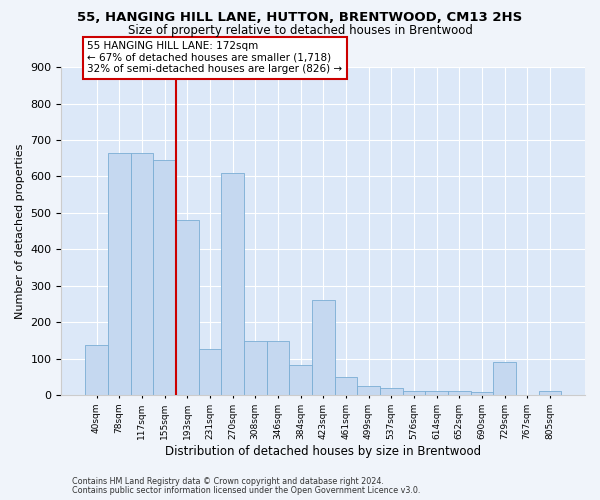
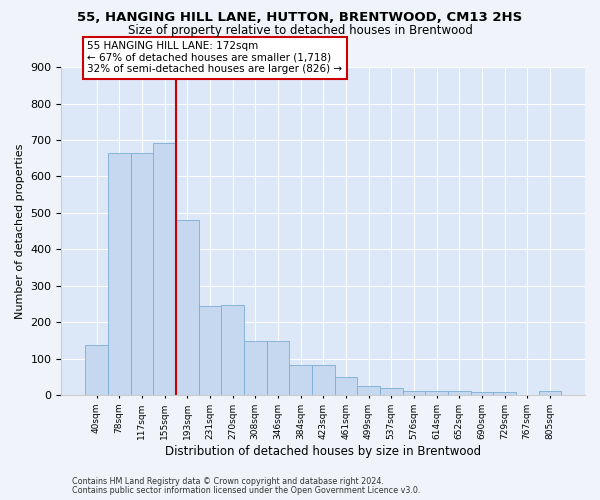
155sqm: 645 -> 693
231sqm: 125 -> 245
270sqm: 610 -> 248
423sqm: 260 -> 83
729sqm: 90 -> 8
